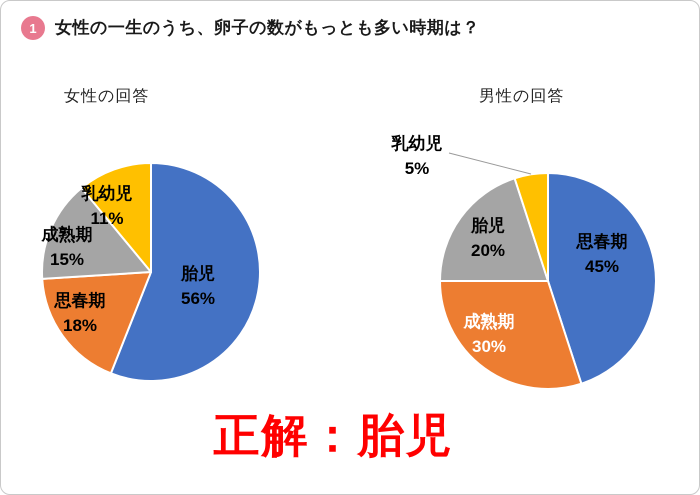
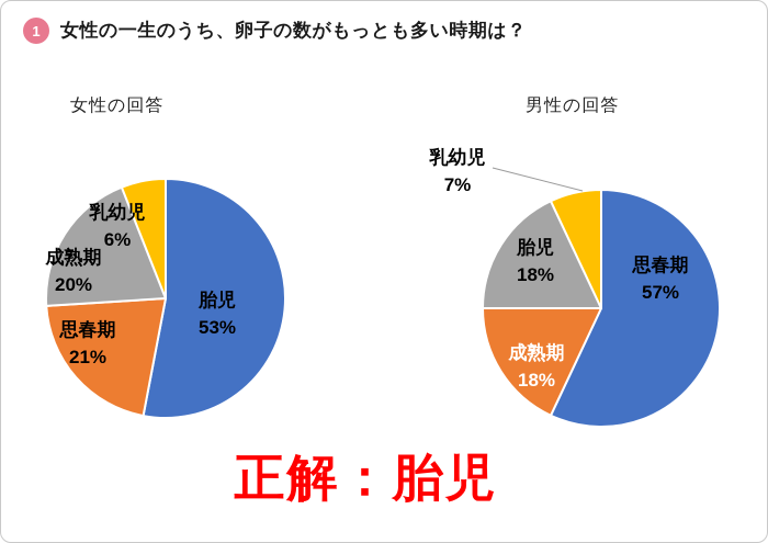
女性の回答/胎児: 56% -> 53%
女性の回答/思春期: 18% -> 21%
女性の回答/成熟期: 15% -> 20%
女性の回答/乳幼児: 11% -> 6%
男性の回答/思春期: 45% -> 57%
男性の回答/成熟期: 30% -> 18%
男性の回答/胎児: 20% -> 18%
男性の回答/乳幼児: 5% -> 7%
